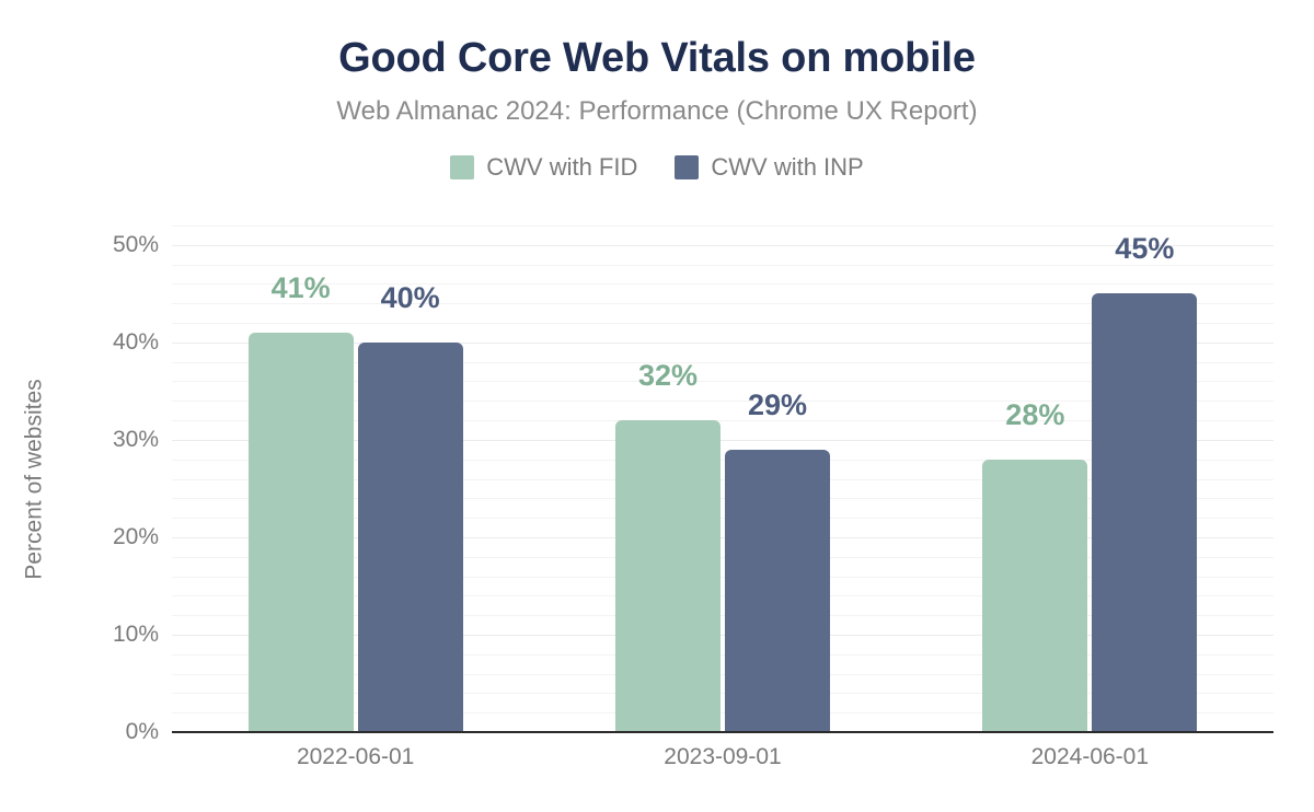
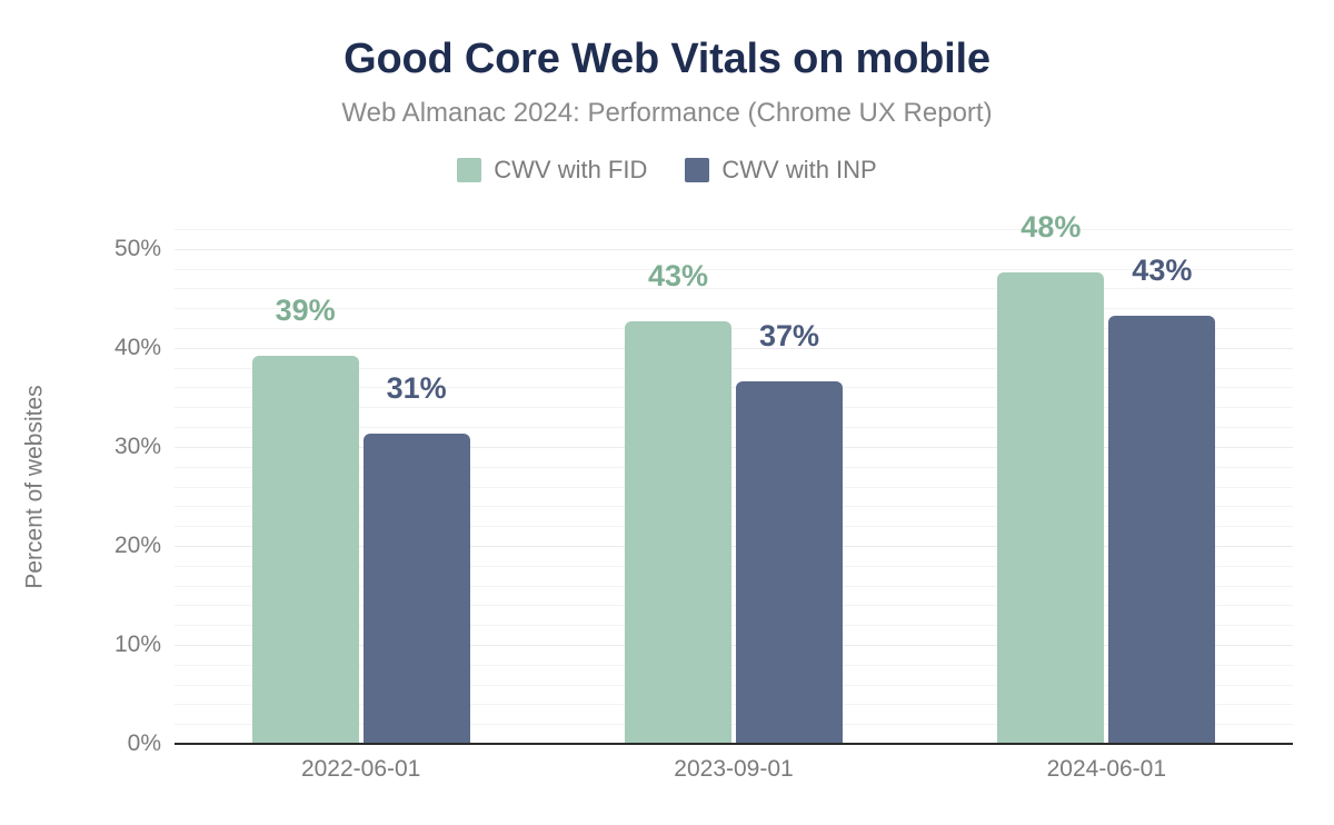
CWV with FID/2022-06-01: 41% -> 39%
CWV with INP/2022-06-01: 40% -> 31%
CWV with FID/2023-09-01: 32% -> 43%
CWV with INP/2023-09-01: 29% -> 37%
CWV with FID/2024-06-01: 28% -> 48%
CWV with INP/2024-06-01: 45% -> 43%
